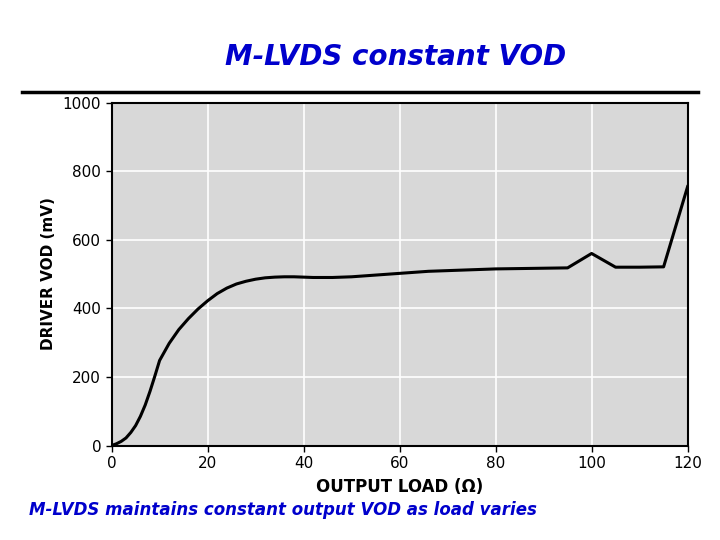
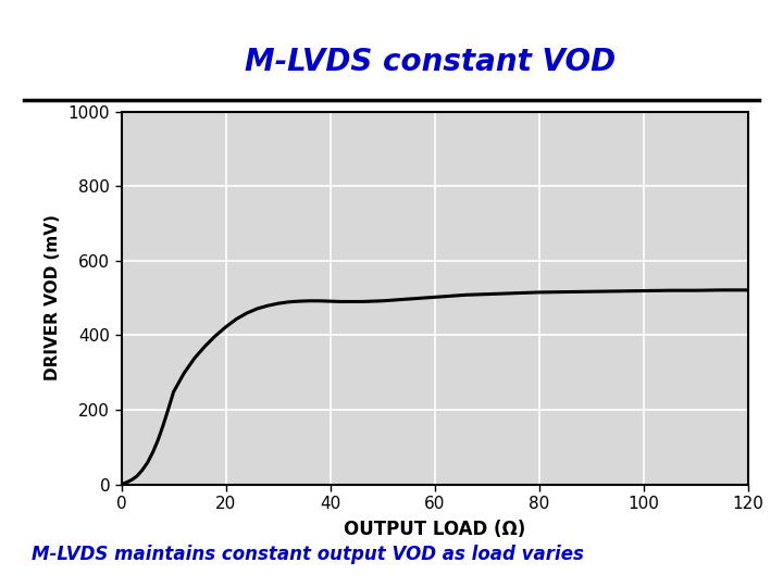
100: 560 -> 519
120: 755 -> 521
